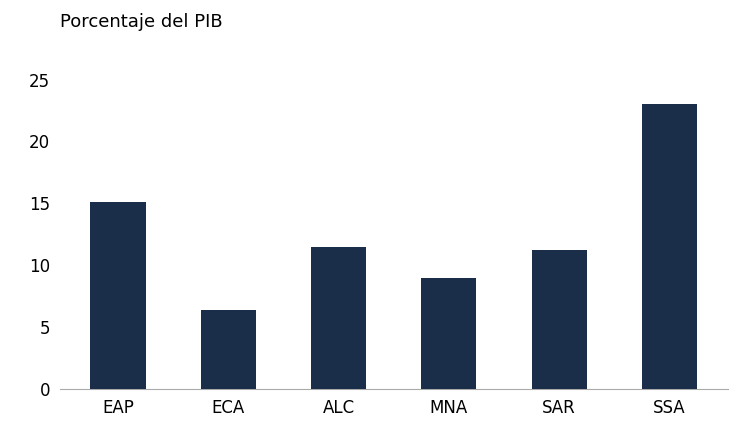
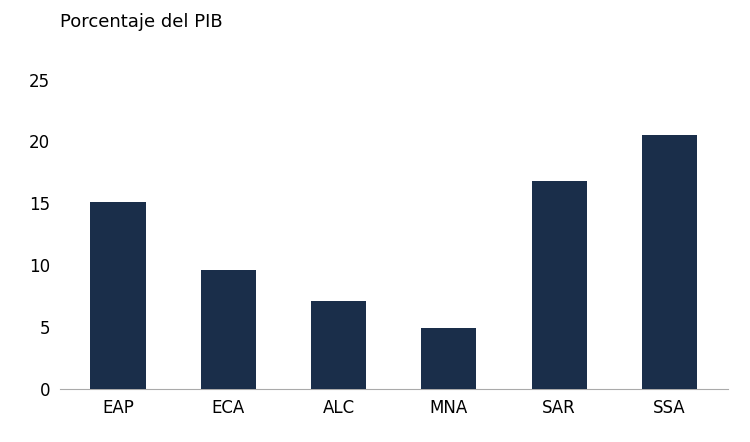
ECA: 6.4 -> 9.6
ALC: 11.5 -> 7.1
MNA: 9.0 -> 4.9
SAR: 11.2 -> 16.8
SSA: 23.0 -> 20.5
